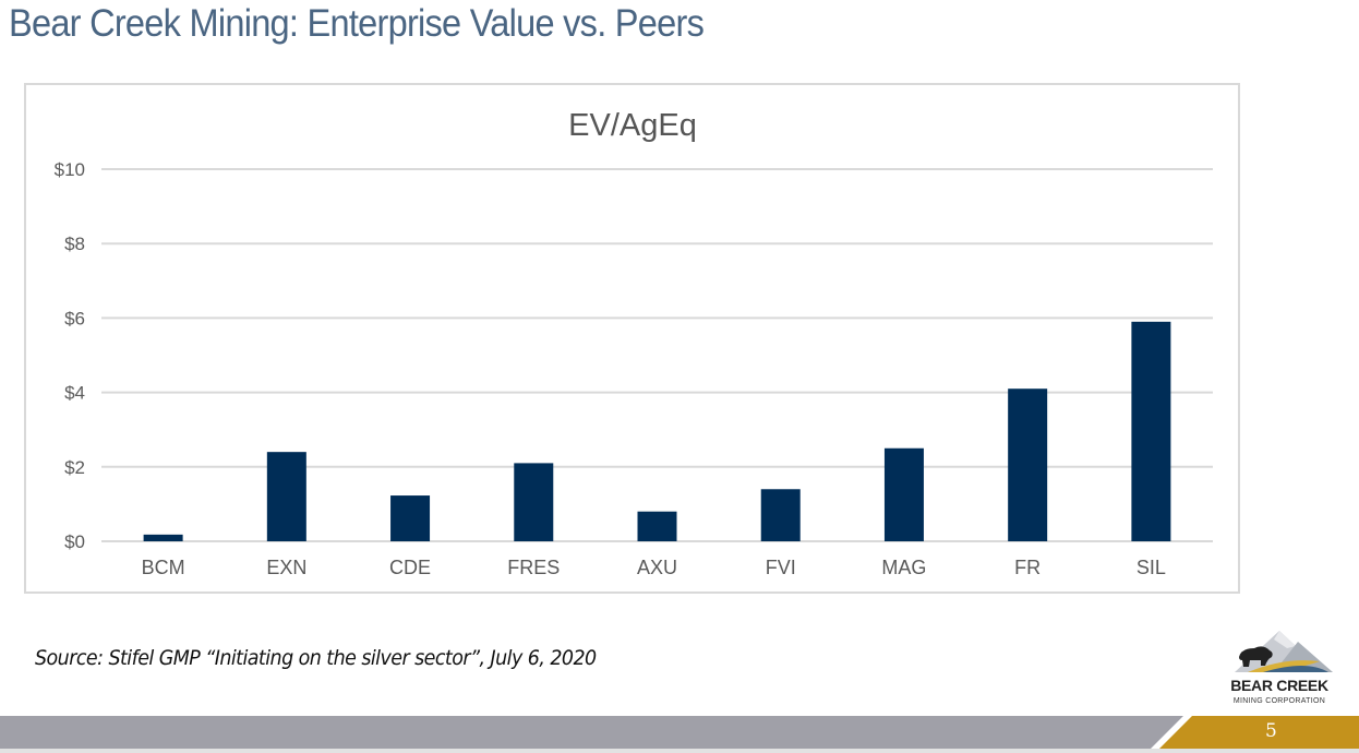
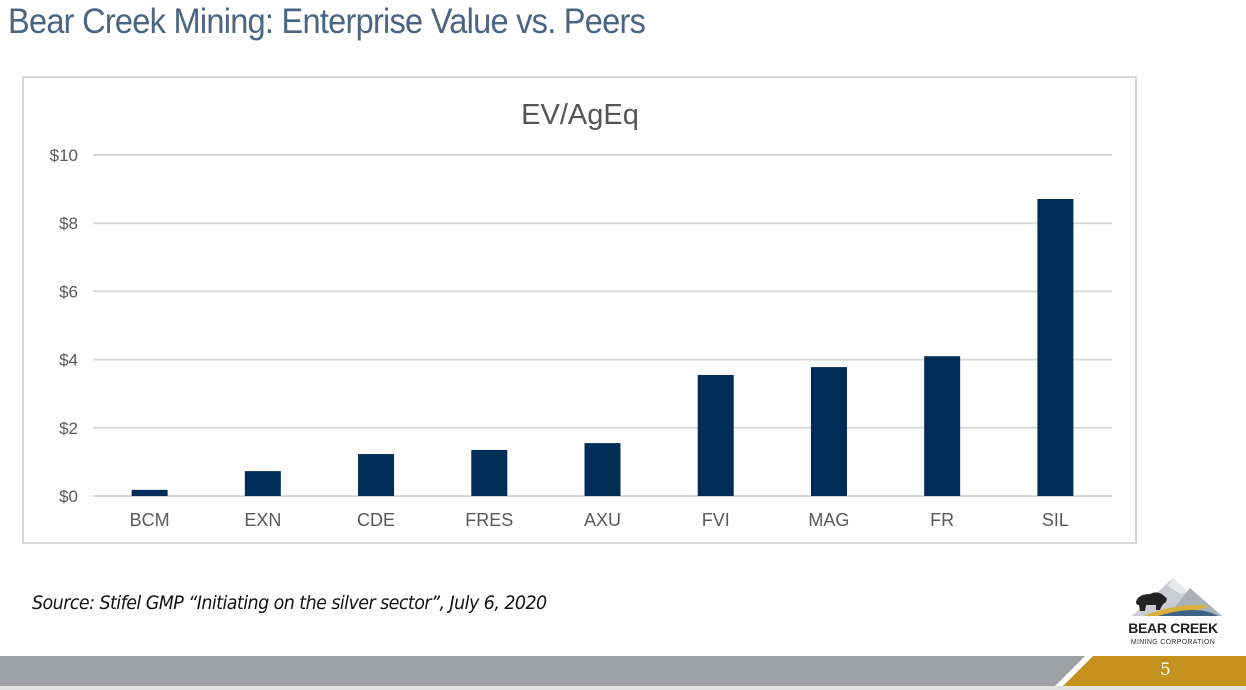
EXN: $2.4 -> $0.7
FRES: $2.1 -> $1.4
AXU: $0.8 -> $1.6
FVI: $1.4 -> $3.5
MAG: $2.5 -> $3.8
SIL: $5.9 -> $8.7
